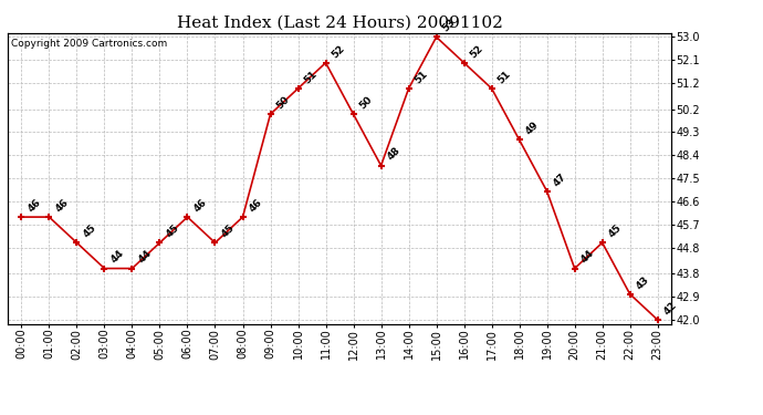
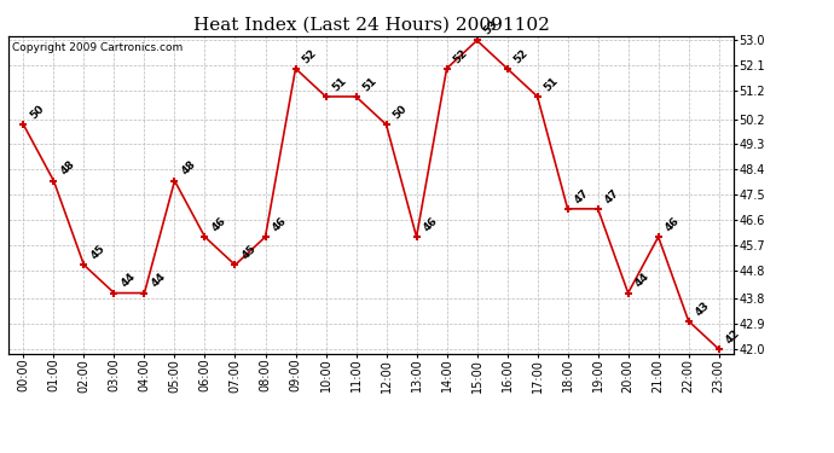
00:00: 46 -> 50
01:00: 46 -> 48
05:00: 45 -> 48
09:00: 50 -> 52
11:00: 52 -> 51
13:00: 48 -> 46
14:00: 51 -> 52
18:00: 49 -> 47
21:00: 45 -> 46
